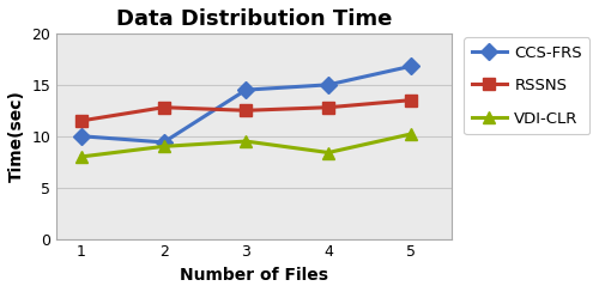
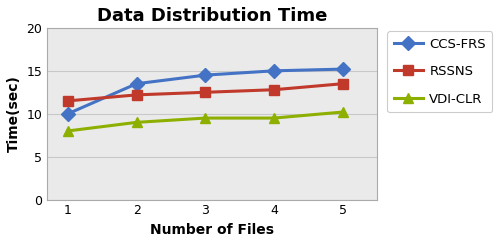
CCS-FRS/2: 9.4 -> 13.5
RSSNS/2: 12.8 -> 12.2
VDI-CLR/4: 8.4 -> 9.5
CCS-FRS/5: 16.8 -> 15.2
